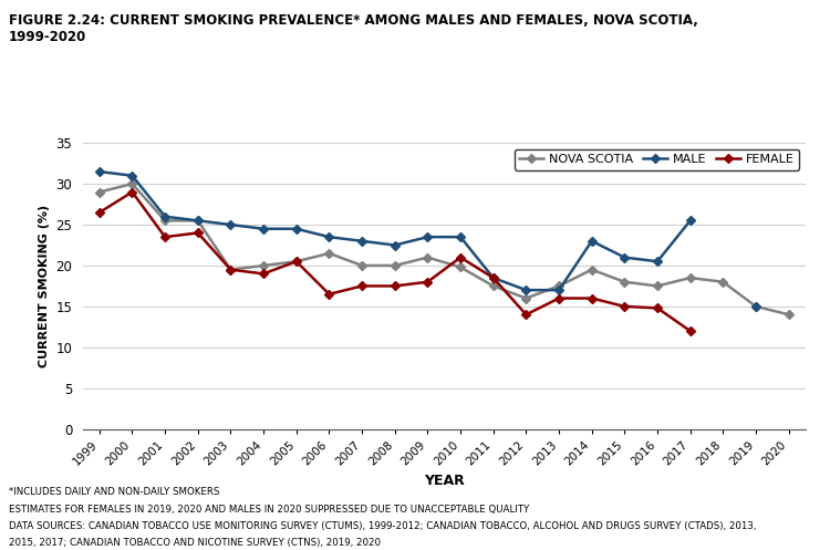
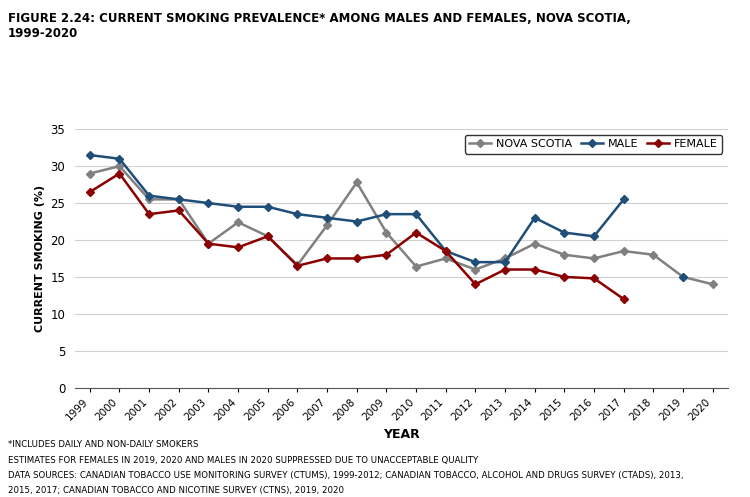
NOVA SCOTIA/2004: 20.0 -> 22.4
NOVA SCOTIA/2006: 21.5 -> 16.6
NOVA SCOTIA/2007: 20.0 -> 22.0
NOVA SCOTIA/2008: 20.0 -> 27.8
NOVA SCOTIA/2010: 19.8 -> 16.4
